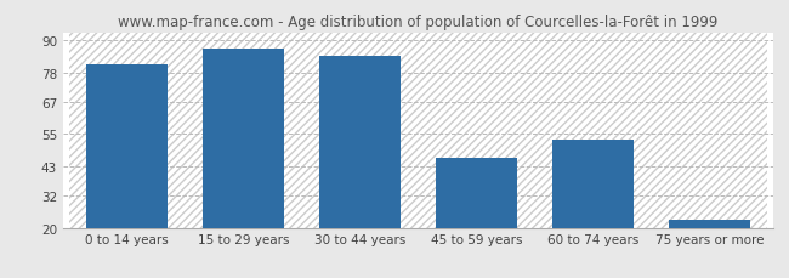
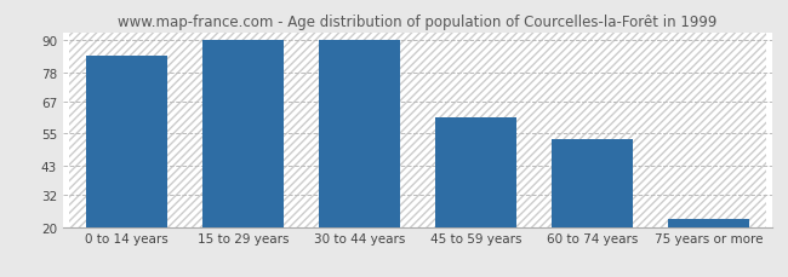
0 to 14 years: 81 -> 84
15 to 29 years: 87 -> 90
30 to 44 years: 84 -> 90
45 to 59 years: 46 -> 61
